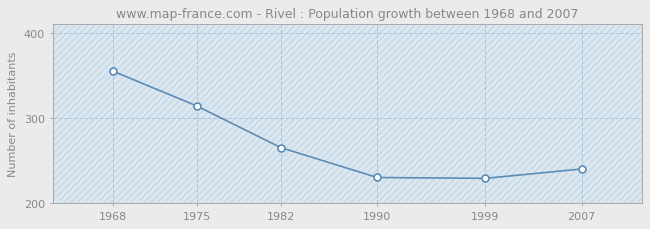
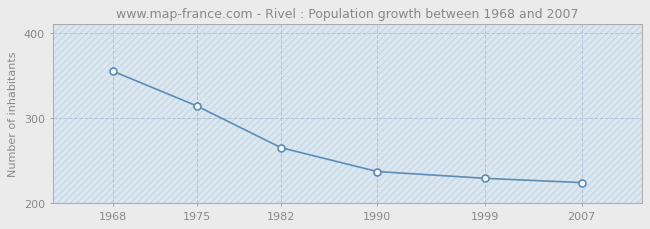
1990: 230 -> 237
2007: 240 -> 224
